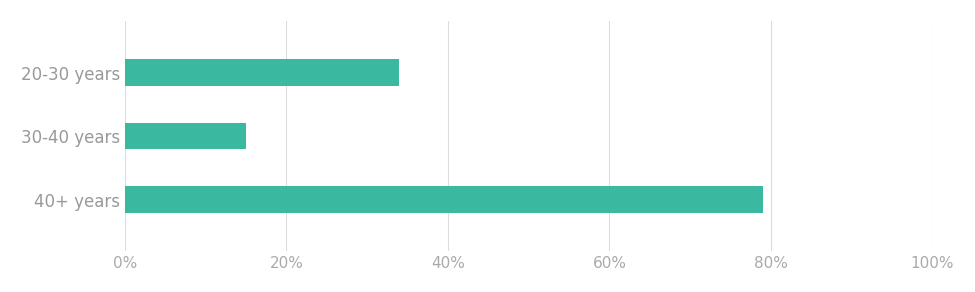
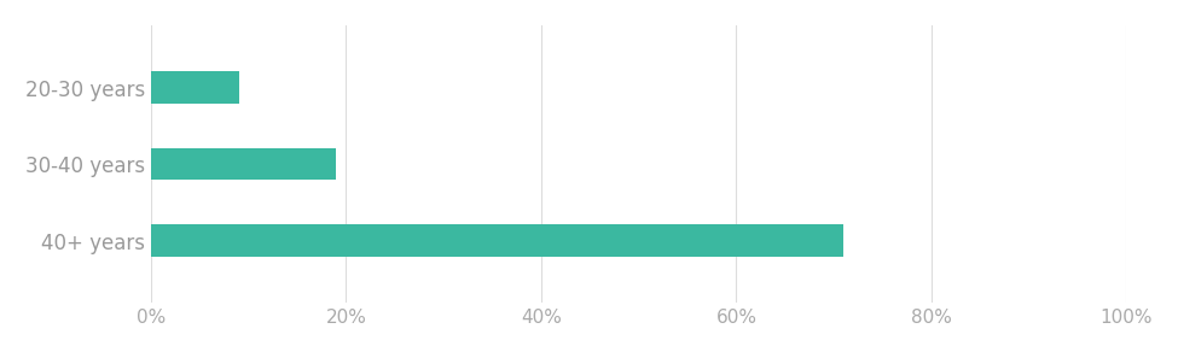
20-30 years: 34% -> 9%
30-40 years: 15% -> 19%
40+ years: 79% -> 71%
